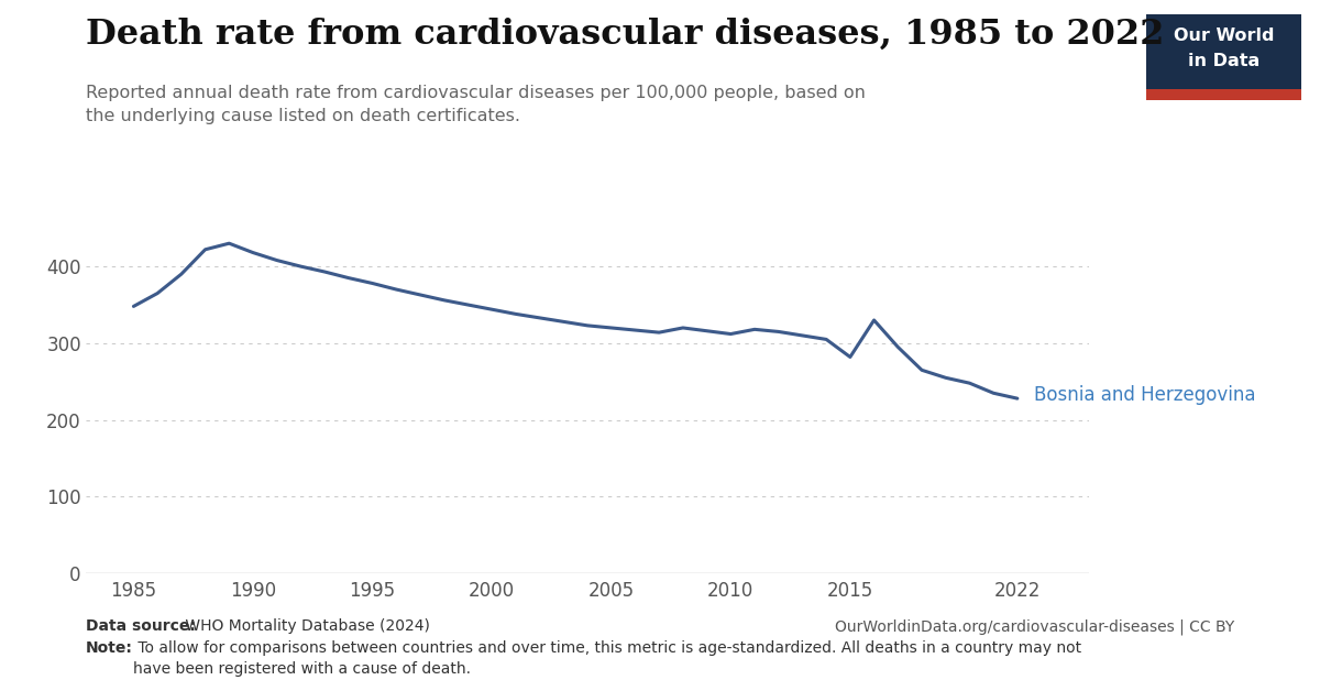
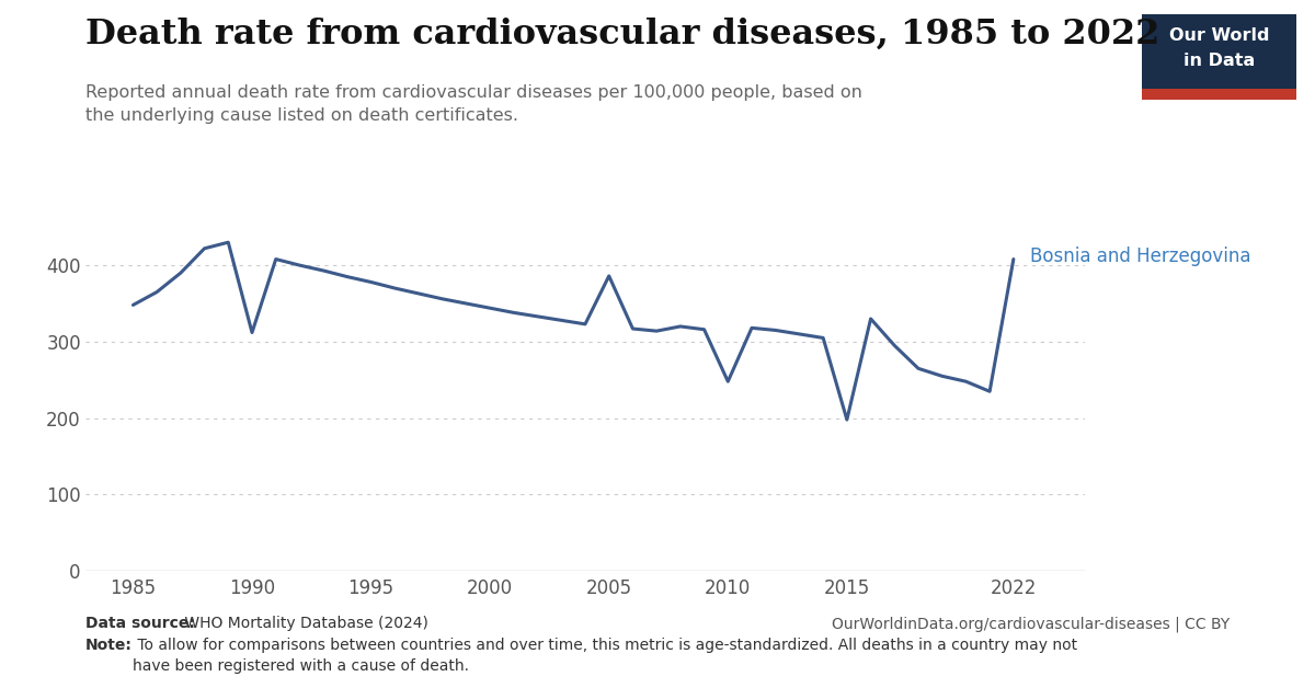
1990: 418 -> 312
2005: 320 -> 386
2010: 312 -> 248
2015: 282 -> 198
2022: 228 -> 408
